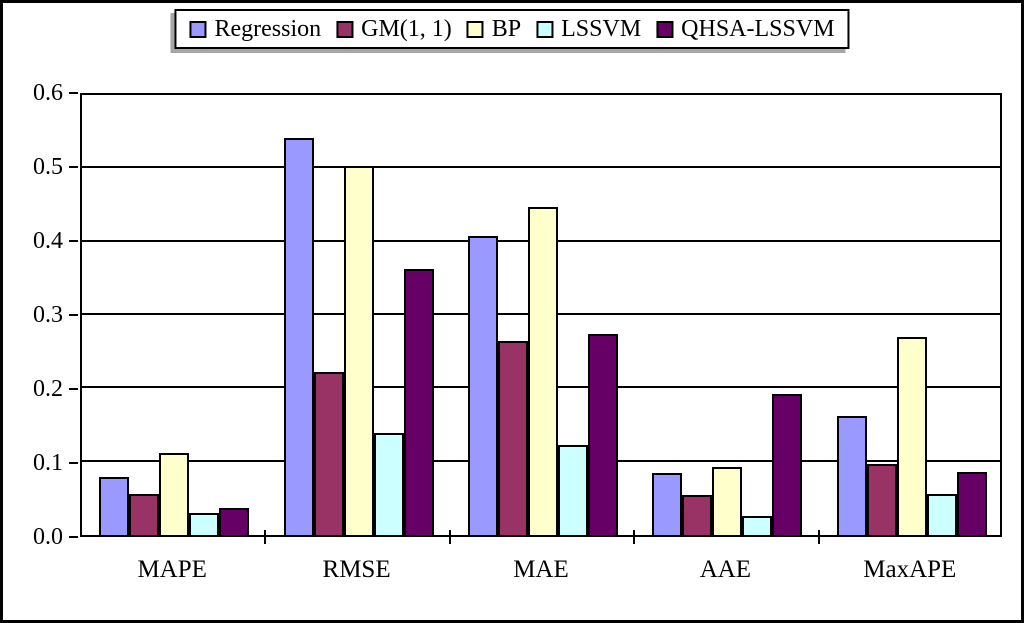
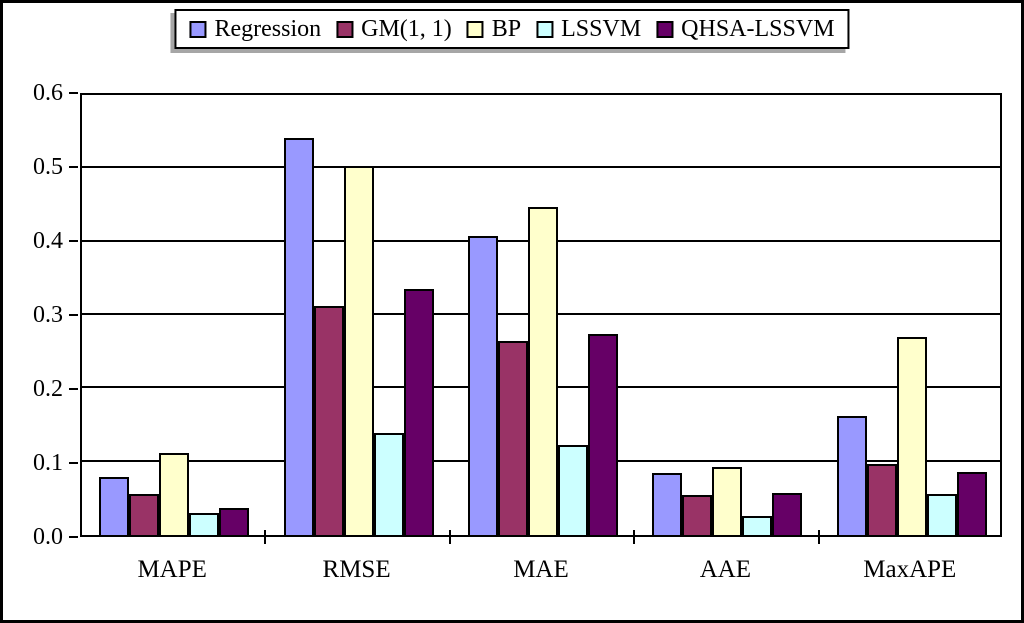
GM(1, 1)/RMSE: 0.22 -> 0.31
QHSA-LSSVM/RMSE: 0.36 -> 0.33
QHSA-LSSVM/AAE: 0.19 -> 0.06
